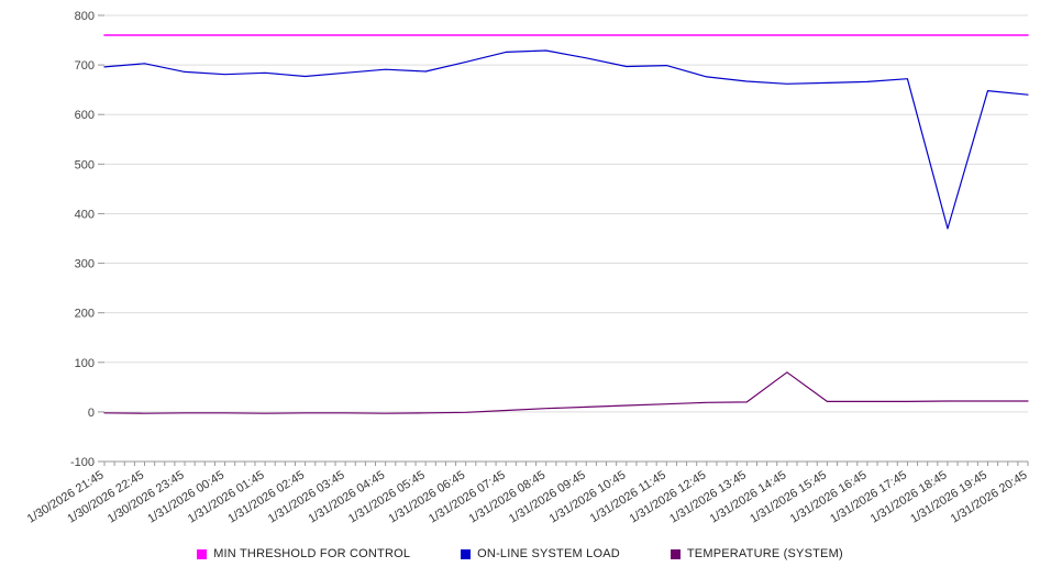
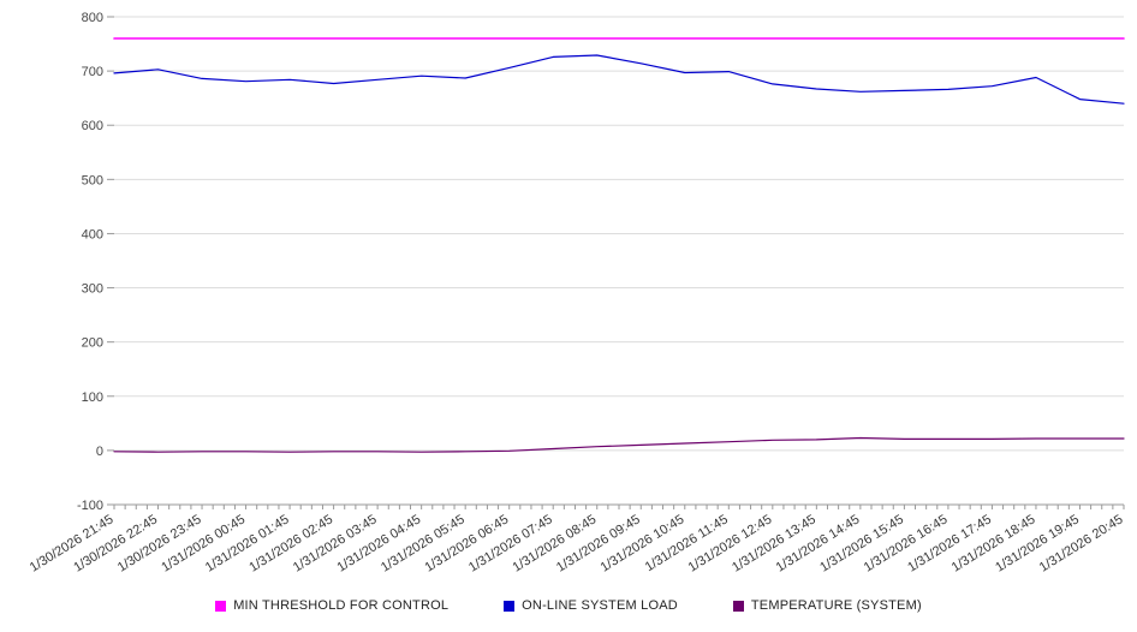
TEMPERATURE (SYSTEM)/1/31/2026 14:45: 80 -> 20
ON-LINE SYSTEM LOAD/1/31/2026 18:45: 370 -> 690
